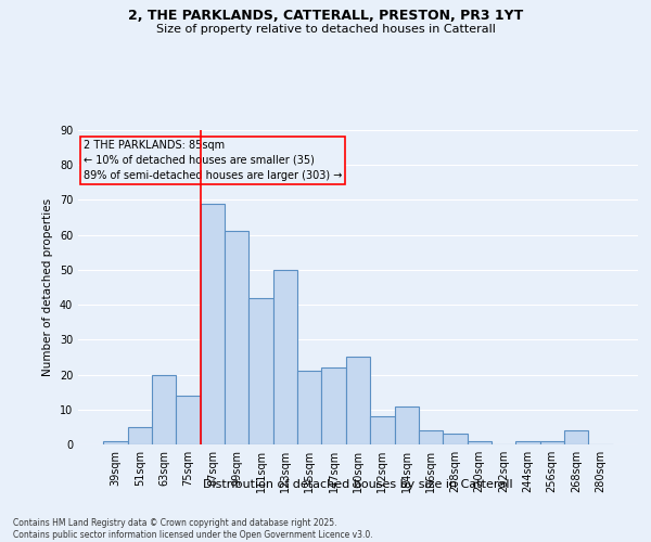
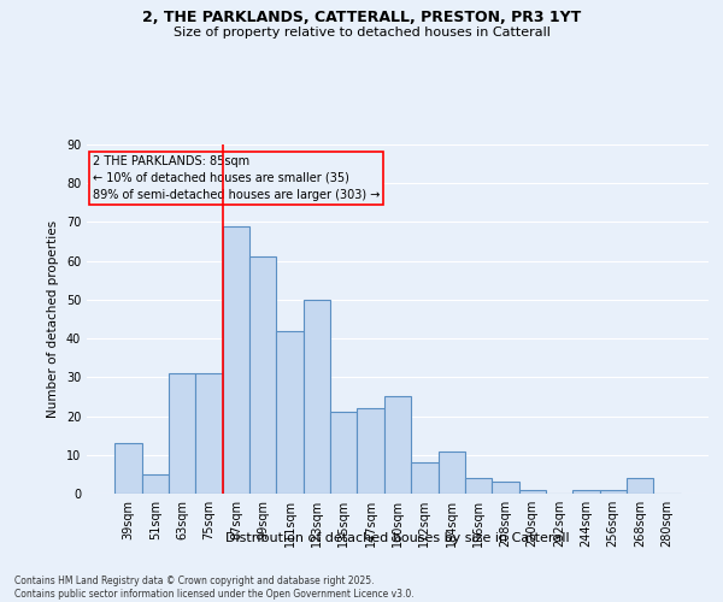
39sqm: 1 -> 13
63sqm: 20 -> 31
75sqm: 14 -> 31
